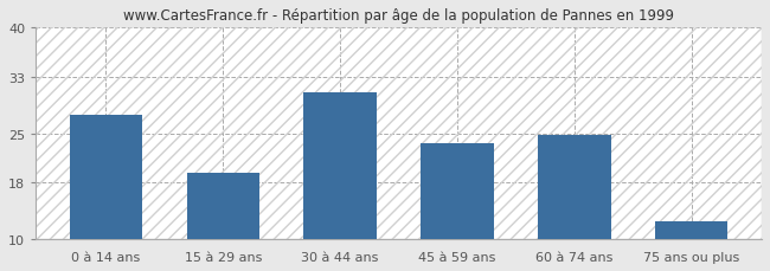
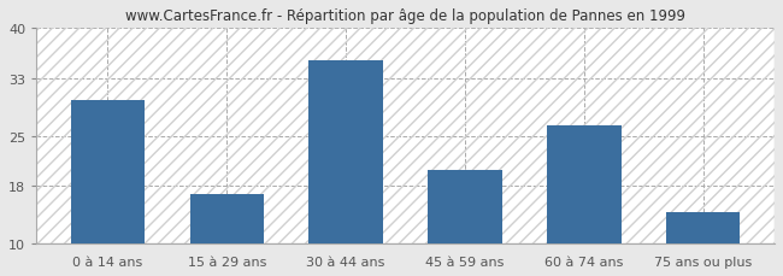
0 à 14 ans: 27.6 -> 30.0
15 à 29 ans: 19.4 -> 16.9
30 à 44 ans: 30.8 -> 35.5
45 à 59 ans: 23.6 -> 20.2
60 à 74 ans: 24.8 -> 26.5
75 ans ou plus: 12.6 -> 14.4
